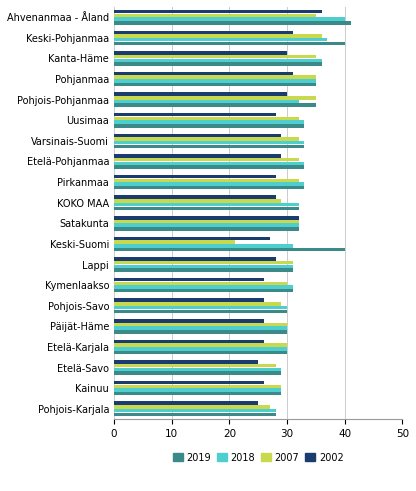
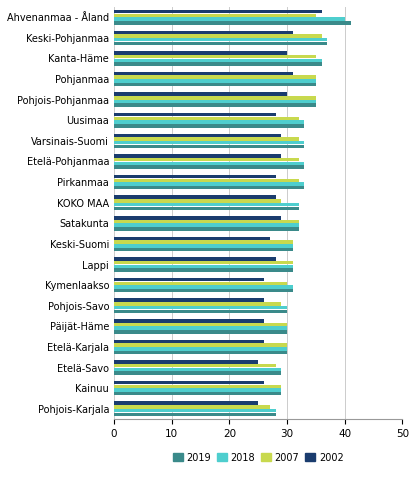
2019/Keski-Pohjanmaa: 40 -> 37
2018/Pohjois-Pohjanmaa: 32 -> 35
2002/Satakunta: 32 -> 29
2007/Keski-Suomi: 21 -> 31
2019/Keski-Suomi: 40 -> 31
